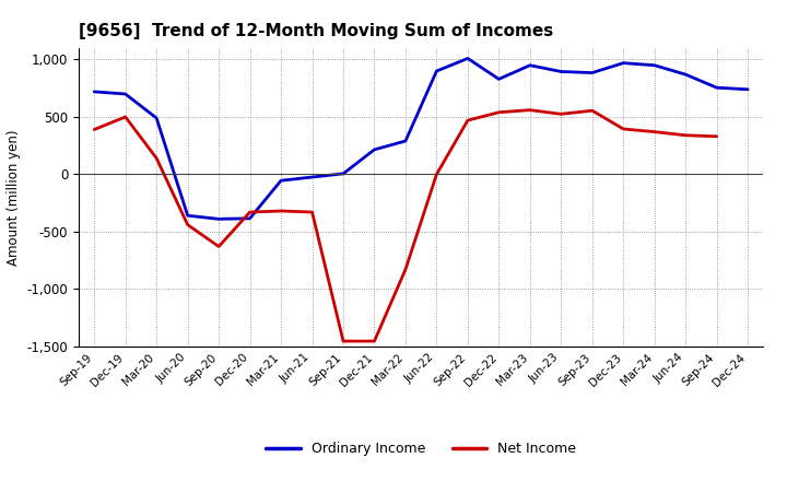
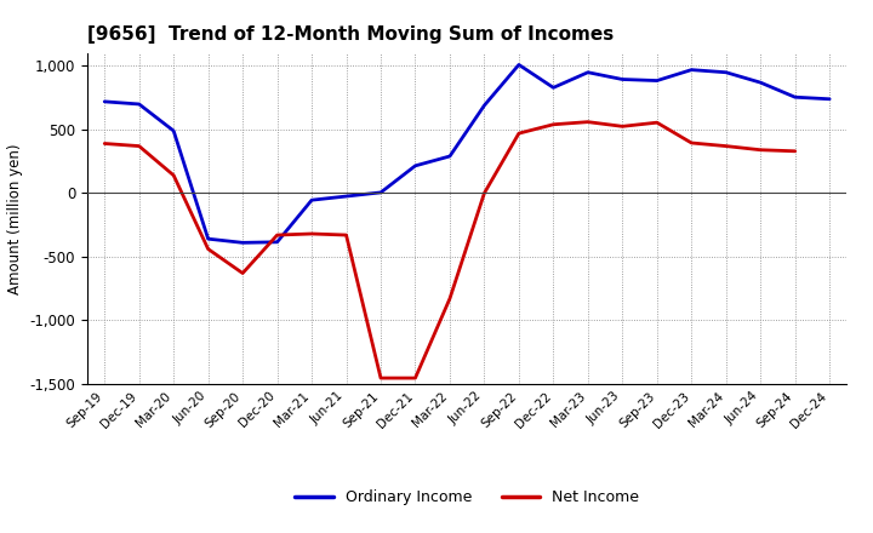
Net Income/Dec-19: 500 -> 370
Ordinary Income/Jun-22: 900 -> 690
